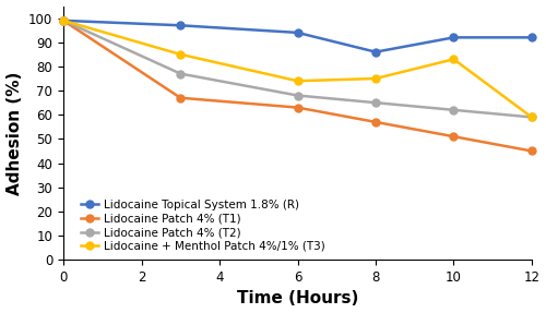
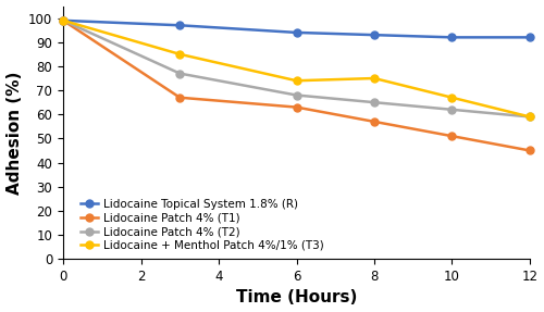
Lidocaine Topical System 1.8% (R)/8: 86 -> 93
Lidocaine + Menthol Patch 4%/1% (T3)/10: 83 -> 67
